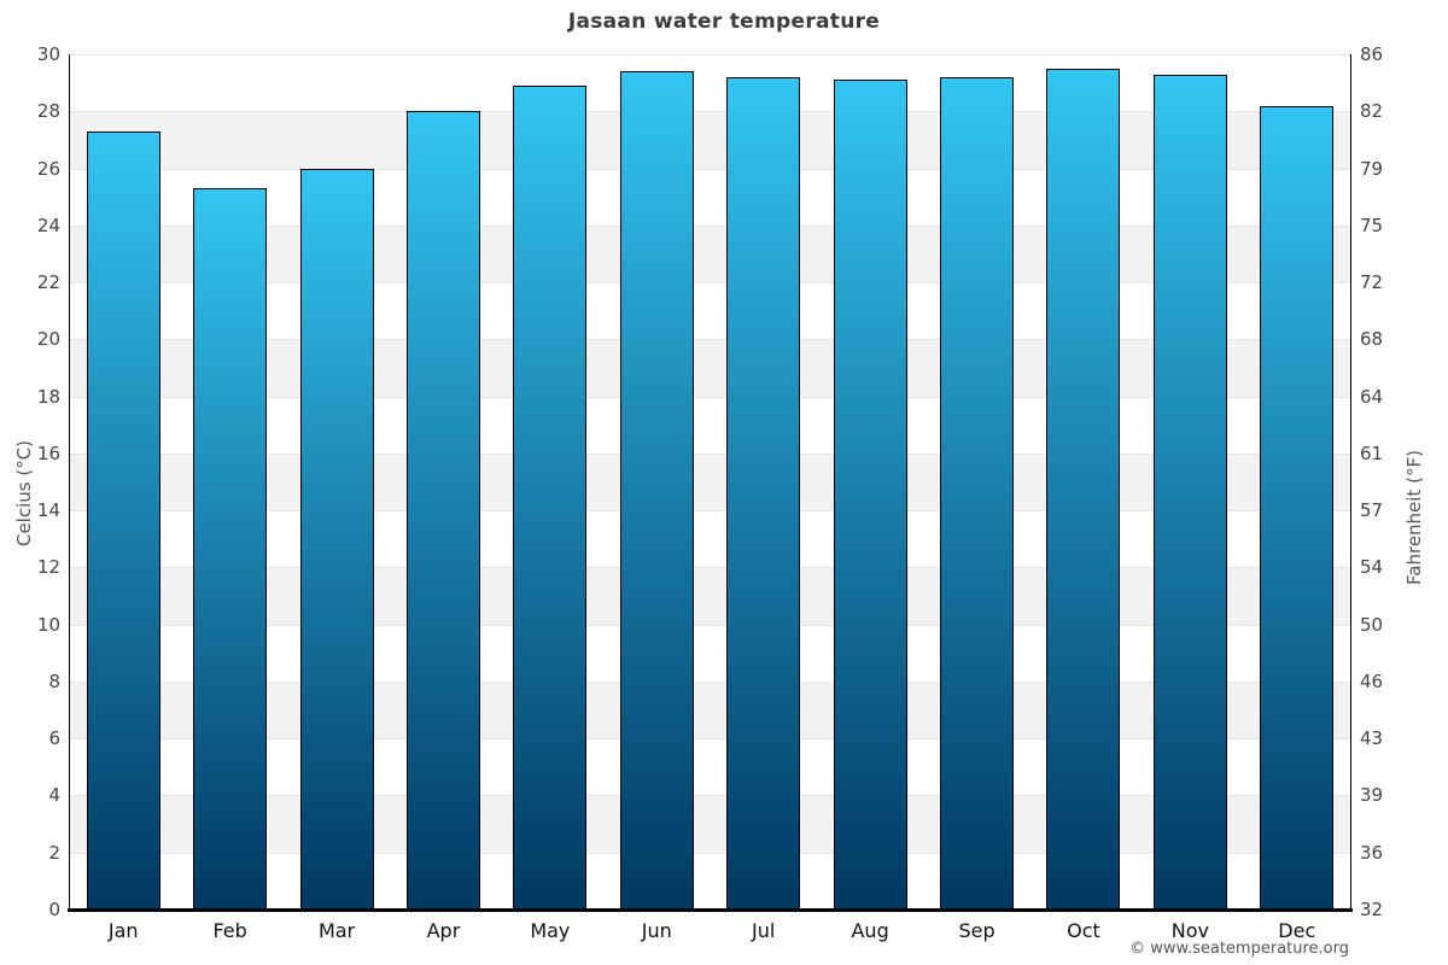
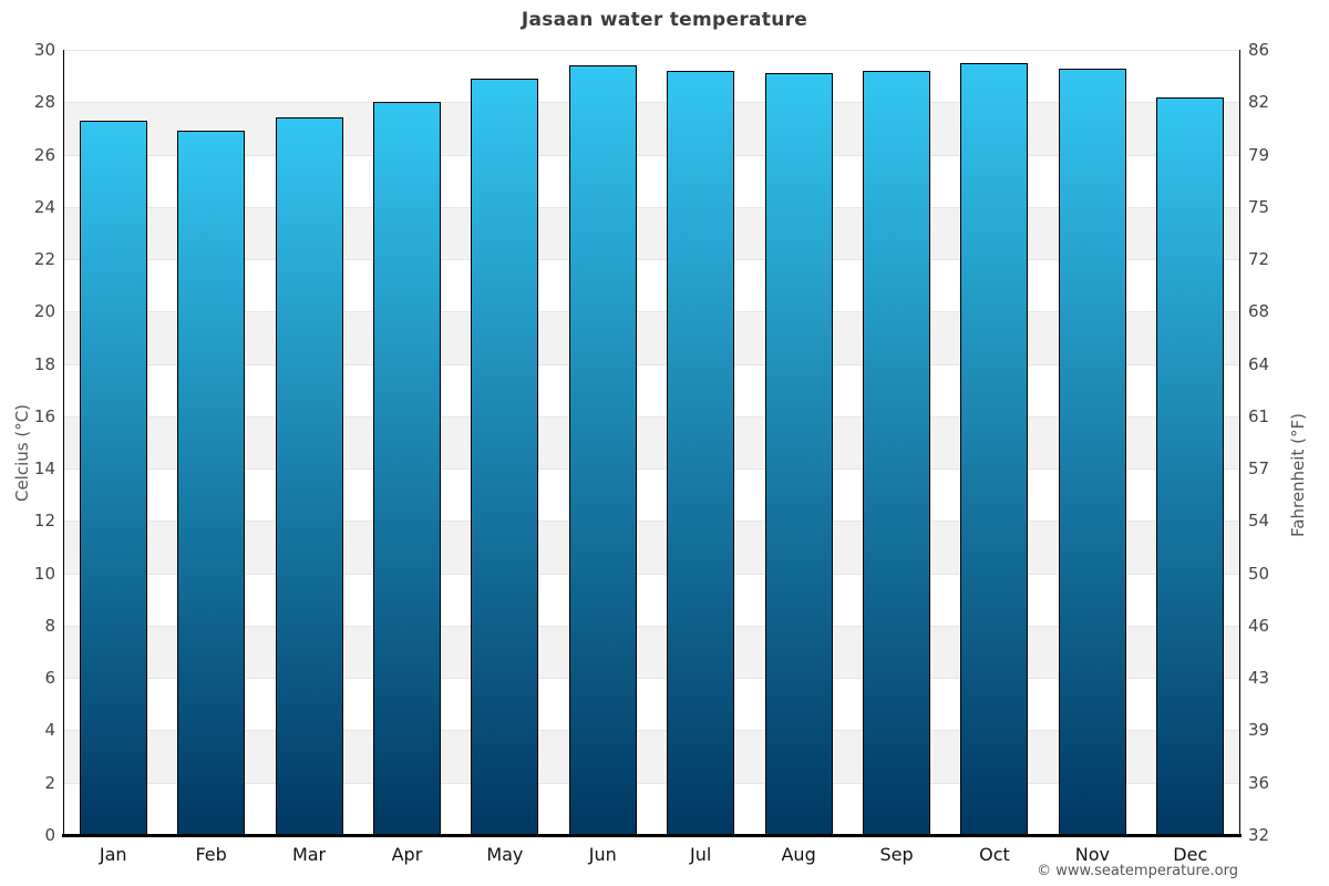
Feb: 25.3 -> 26.9
Mar: 26.0 -> 27.4
